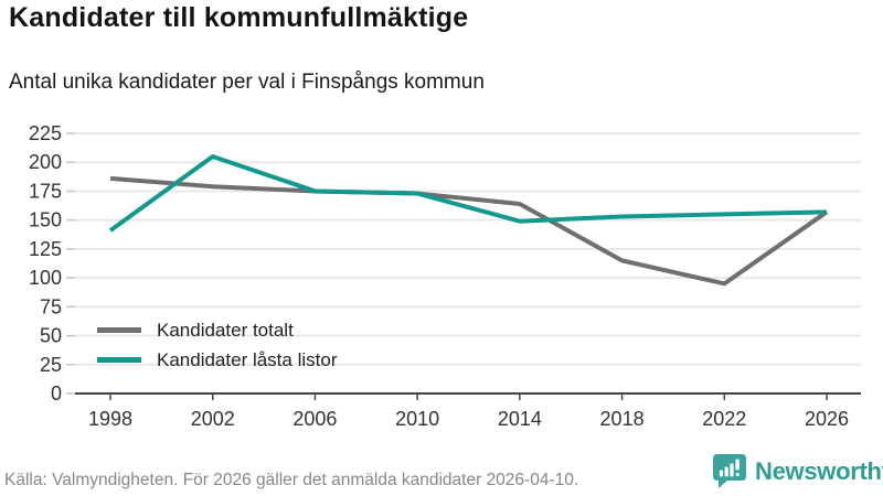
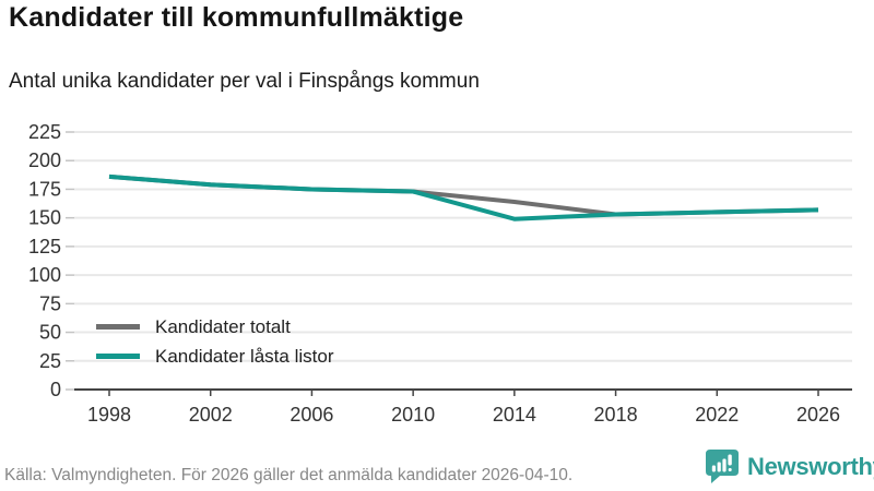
Kandidater låsta listor/1998: 141 -> 186
Kandidater låsta listor/2002: 205 -> 179
Kandidater totalt/2018: 115 -> 153
Kandidater totalt/2022: 95 -> 155
